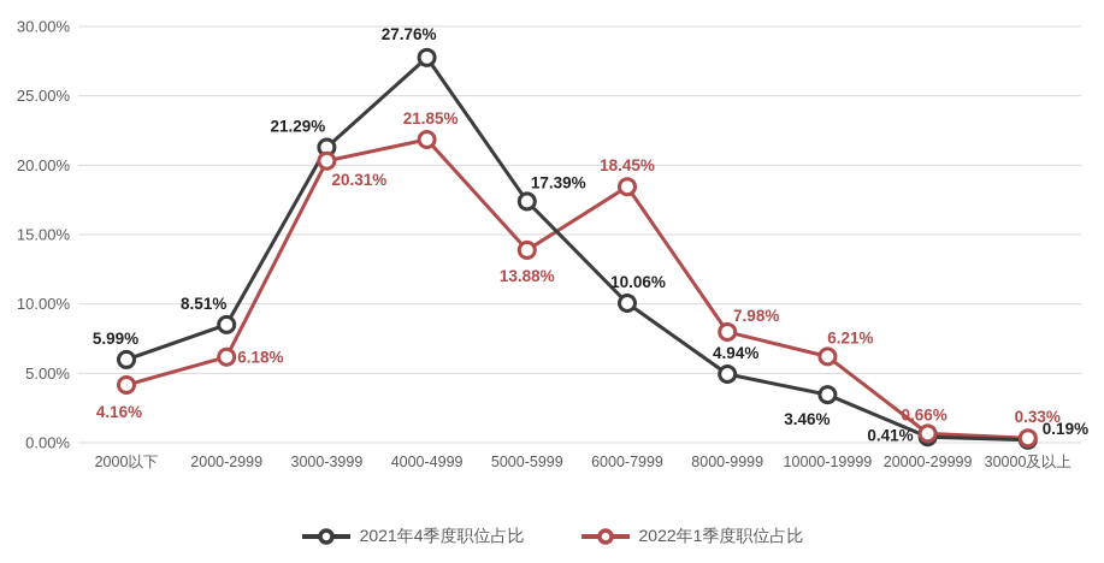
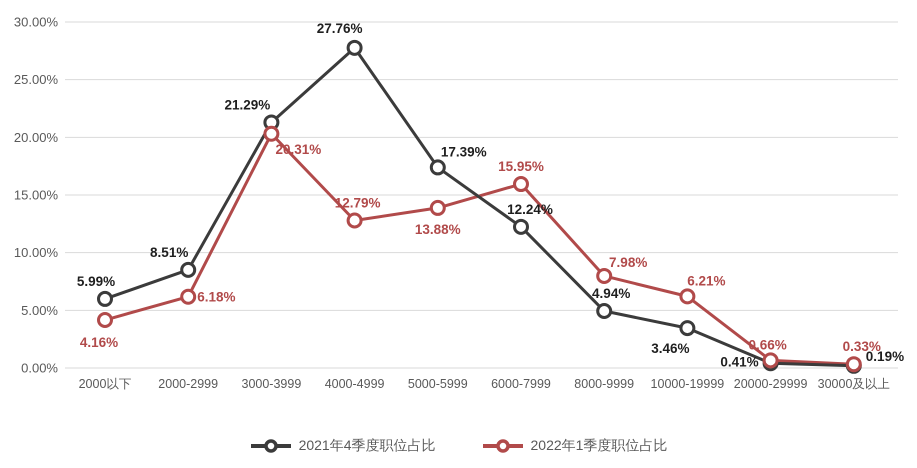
2022年1季度职位占比/4000-4999: 21.85% -> 12.79%
2021年4季度职位占比/6000-7999: 10.06% -> 12.24%
2022年1季度职位占比/6000-7999: 18.45% -> 15.95%
